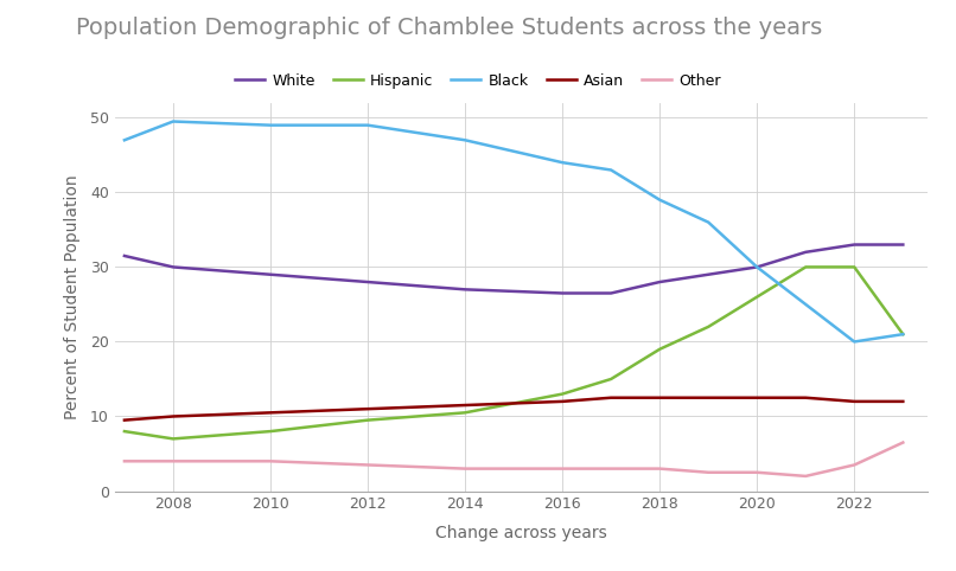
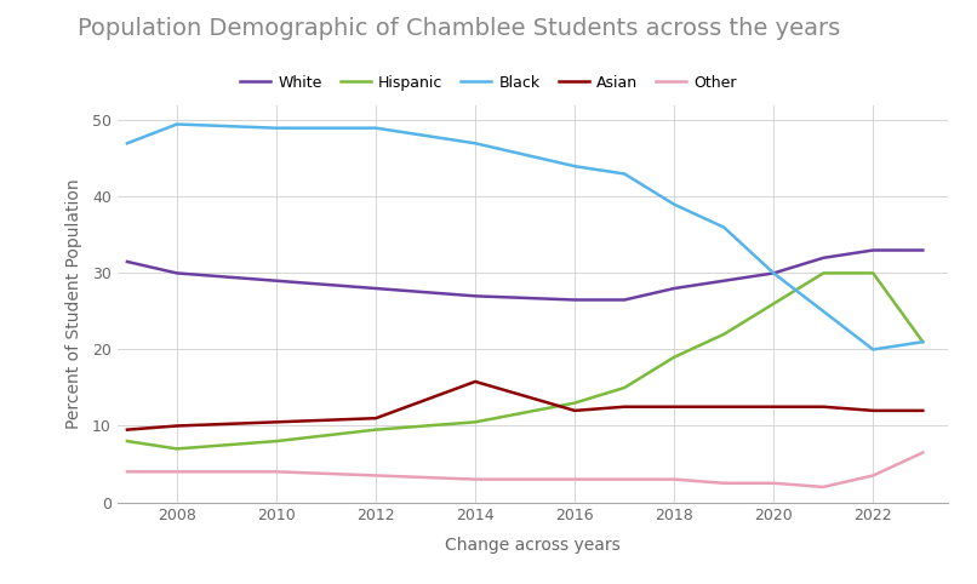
Asian/2014: 11.5 -> 15.8
